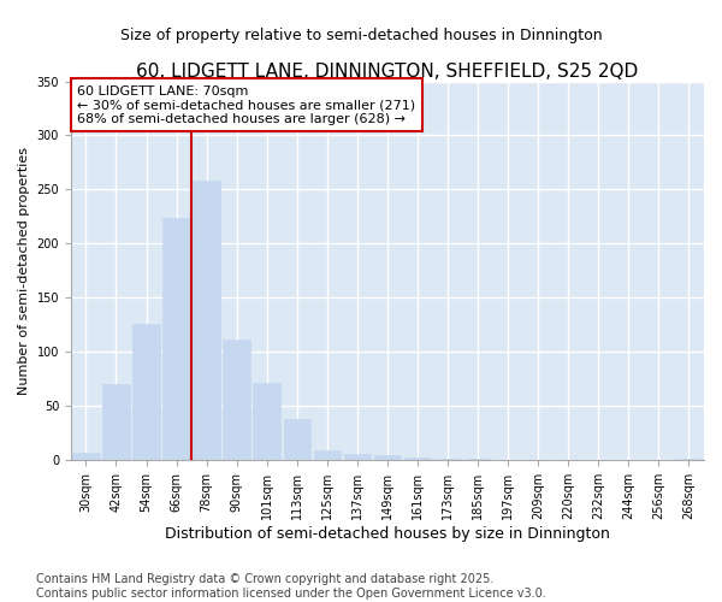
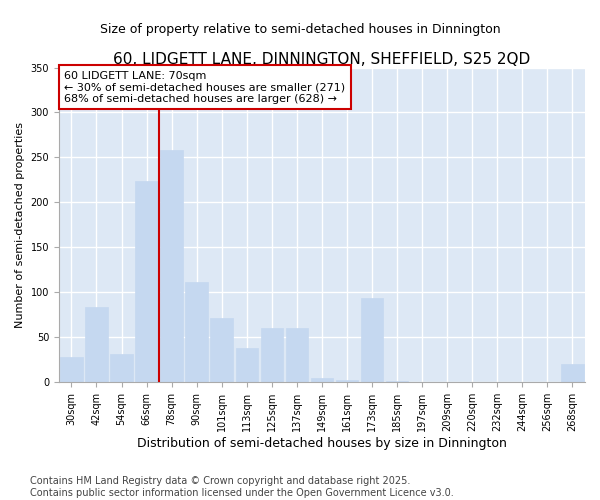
30sqm: 7 -> 28
42sqm: 70 -> 84
54sqm: 126 -> 32
125sqm: 9 -> 60
137sqm: 6 -> 60
173sqm: 1 -> 94
268sqm: 2 -> 20
